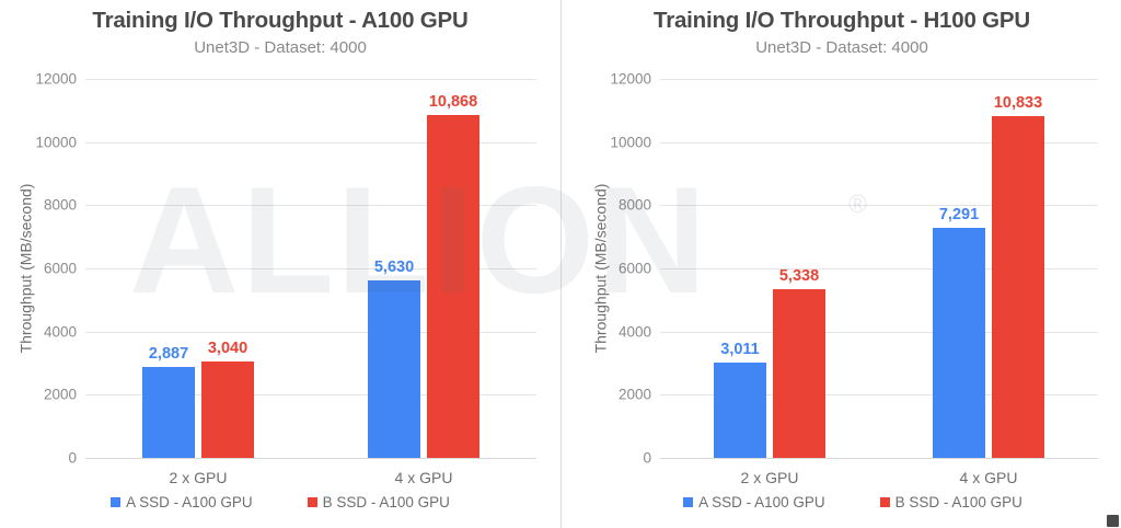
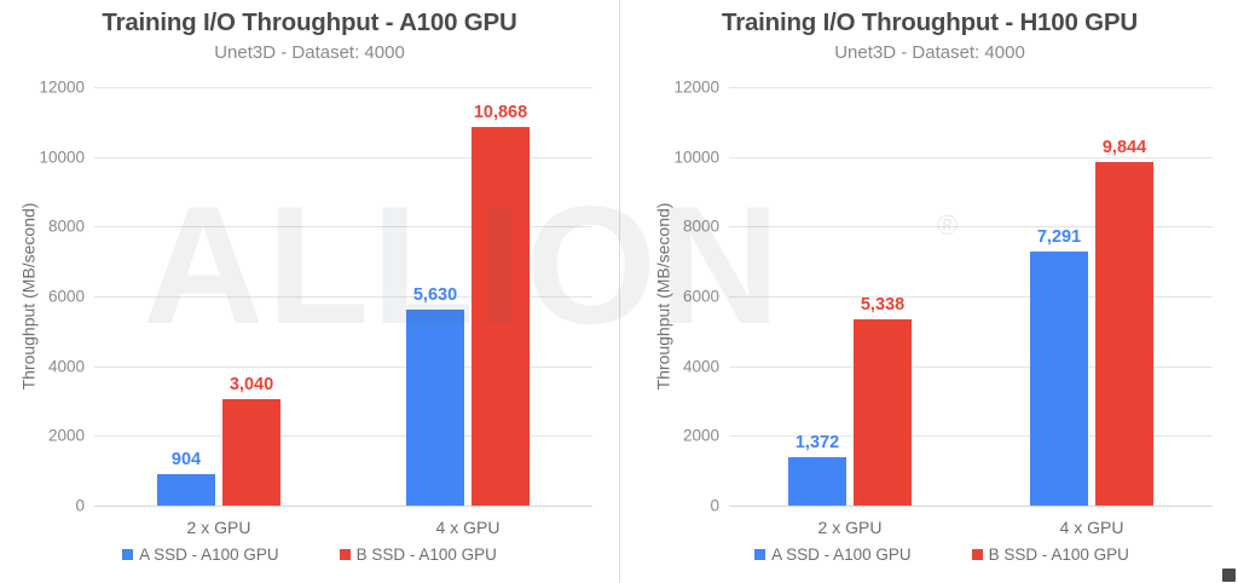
Training I/O Throughput - A100 GPU/A SSD - A100 GPU/2 x GPU: 2,887 -> 904
Training I/O Throughput - H100 GPU/A SSD - A100 GPU/2 x GPU: 3,011 -> 1,372
Training I/O Throughput - H100 GPU/B SSD - A100 GPU/4 x GPU: 10,833 -> 9,844
